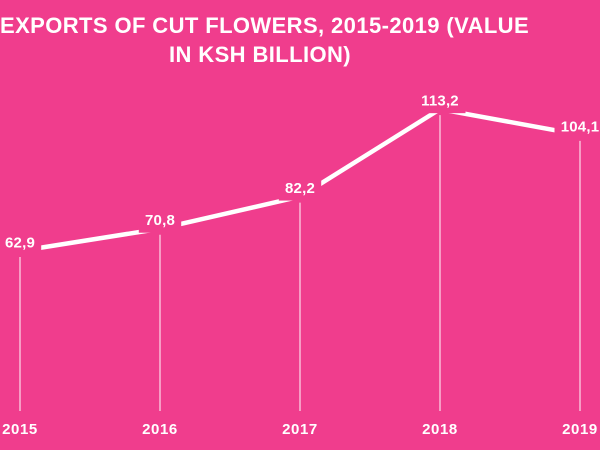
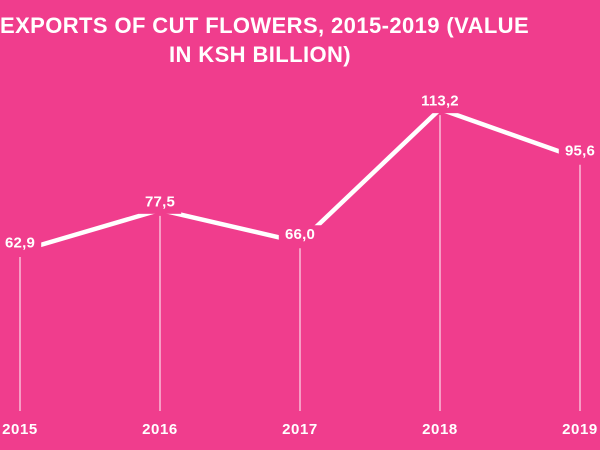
2016: 70,8 -> 77,5
2017: 82,2 -> 66,0
2019: 104,1 -> 95,6
